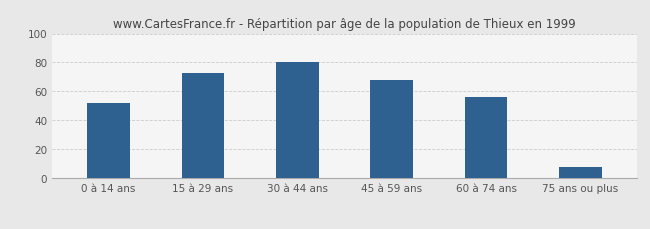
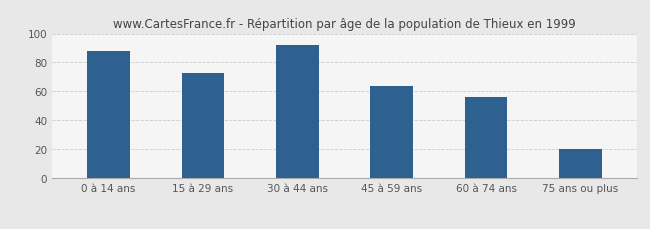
0 à 14 ans: 52 -> 88
30 à 44 ans: 80 -> 92
45 à 59 ans: 68 -> 64
75 ans ou plus: 8 -> 20
